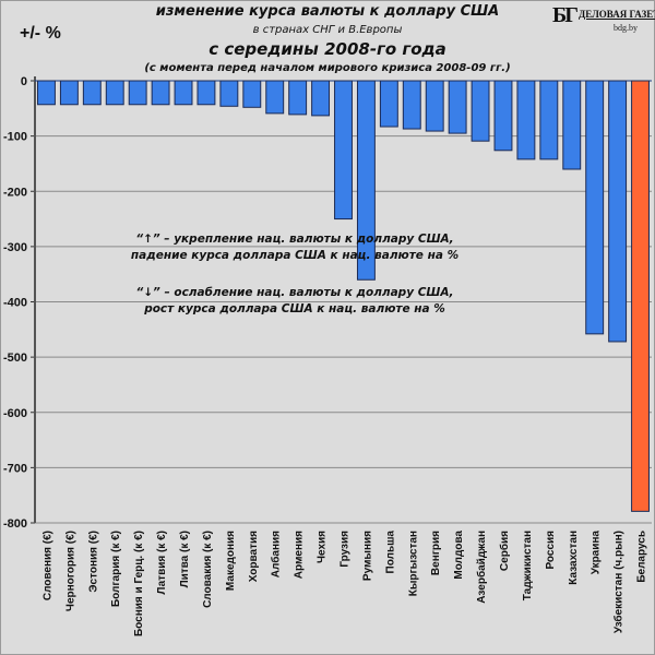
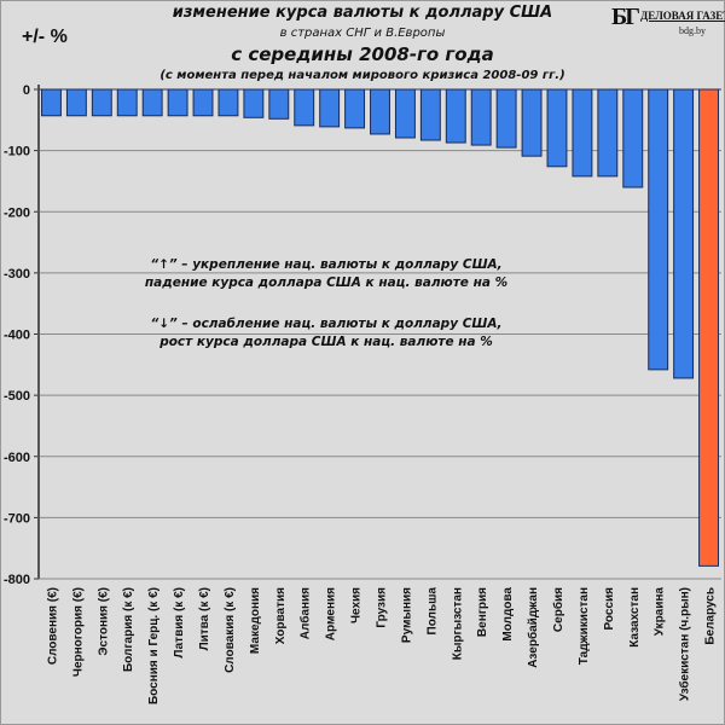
Грузия: -250 -> -70
Румыния: -360 -> -80
